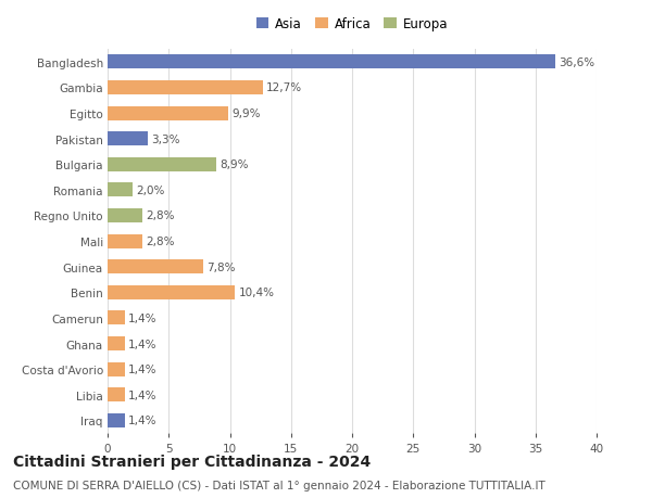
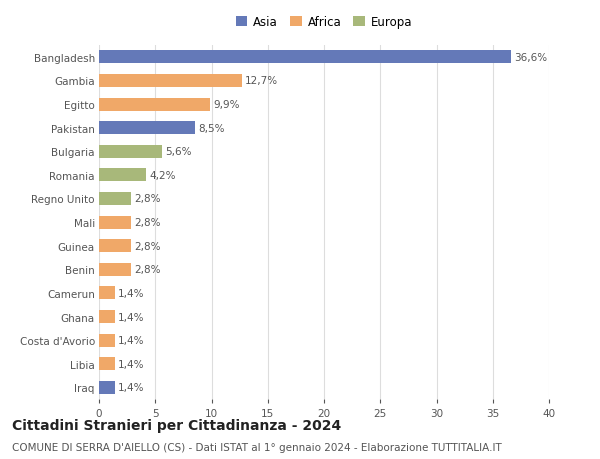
Pakistan: 3,3% -> 8,5%
Bulgaria: 8,9% -> 5,6%
Romania: 2,0% -> 4,2%
Guinea: 7,8% -> 2,8%
Benin: 10,4% -> 2,8%
